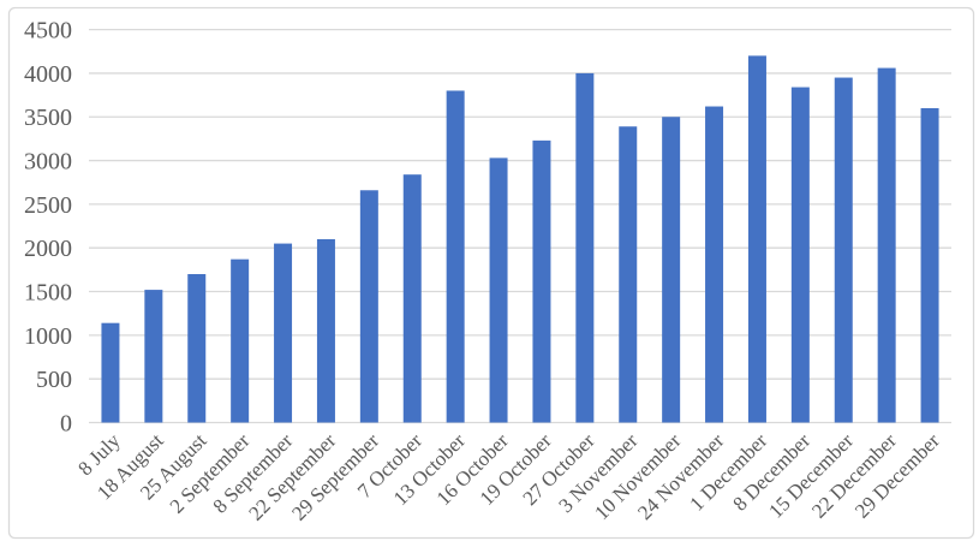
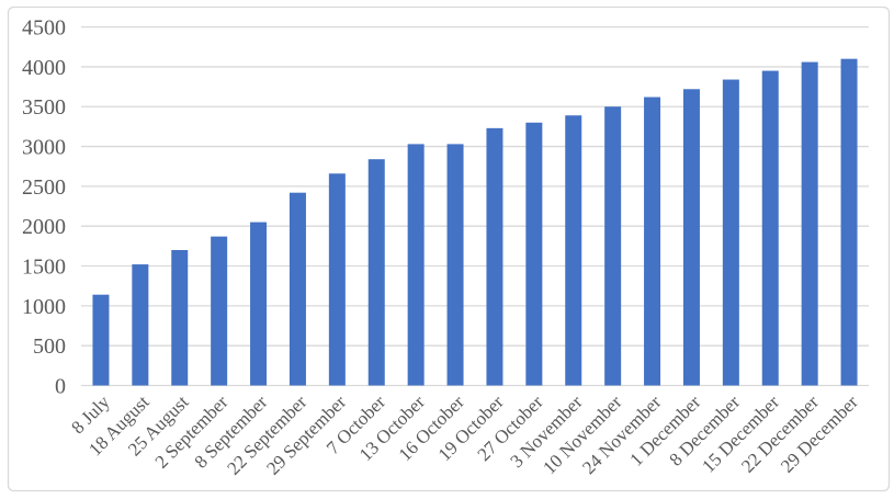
22 September: 2100 -> 2400
13 October: 3800 -> 3000
27 October: 4000 -> 3300
1 December: 4200 -> 3700
29 December: 3600 -> 4100
